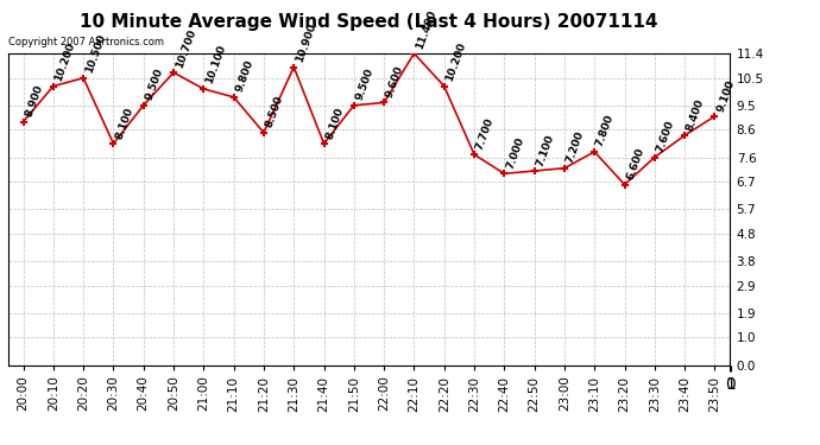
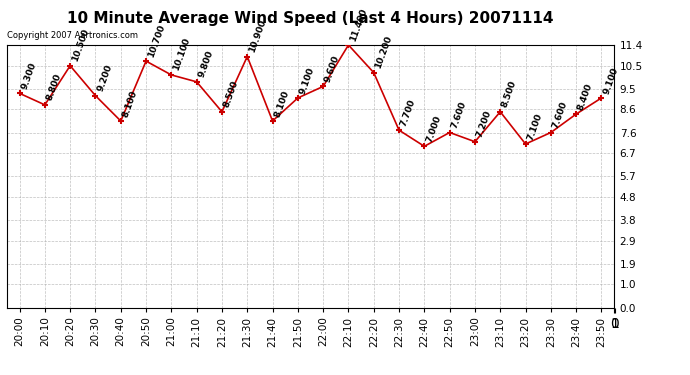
20:00: 8.900 -> 9.300
20:10: 10.200 -> 8.800
20:30: 8.100 -> 9.200
20:40: 9.500 -> 8.100
21:50: 9.500 -> 9.100
22:50: 7.100 -> 7.600
23:10: 7.800 -> 8.500
23:20: 6.600 -> 7.100
